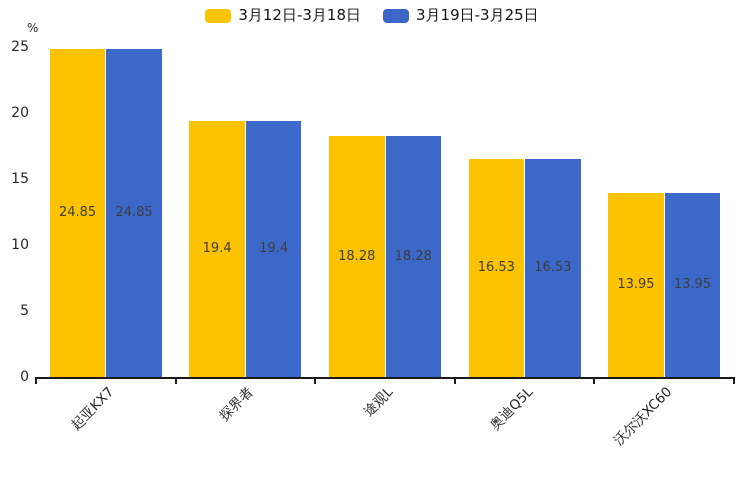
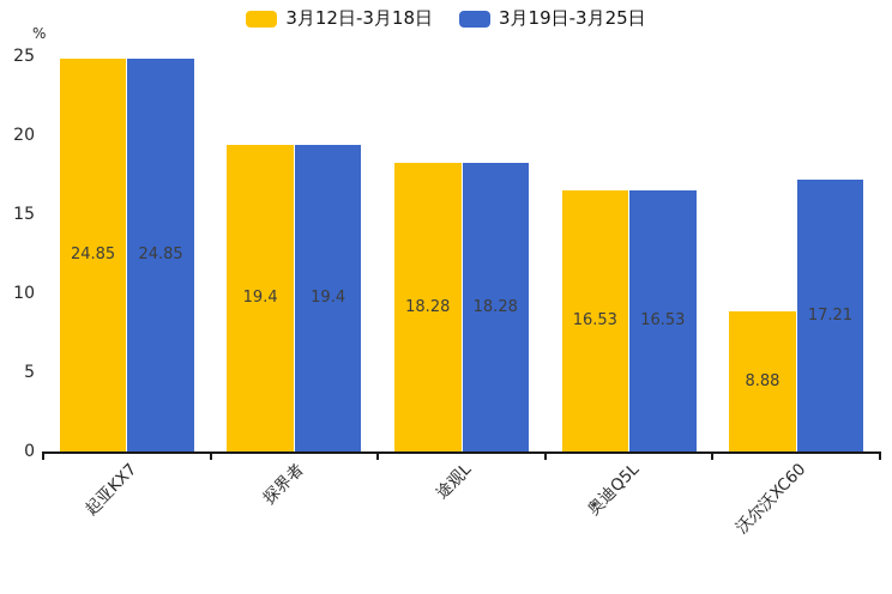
3月12日-3月18日/沃尔沃XC60: 13.95 -> 8.88
3月19日-3月25日/沃尔沃XC60: 13.95 -> 17.21
